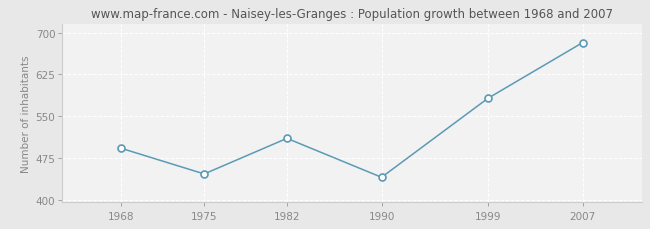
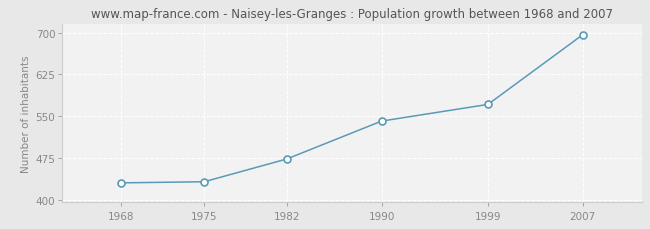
1968: 492 -> 430
1975: 446 -> 432
1982: 510 -> 473
1990: 440 -> 541
1999: 582 -> 571
2007: 682 -> 696
